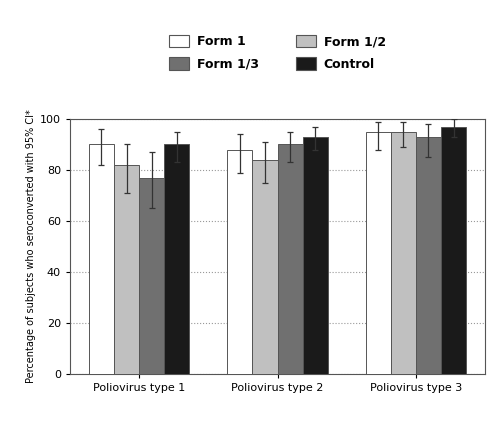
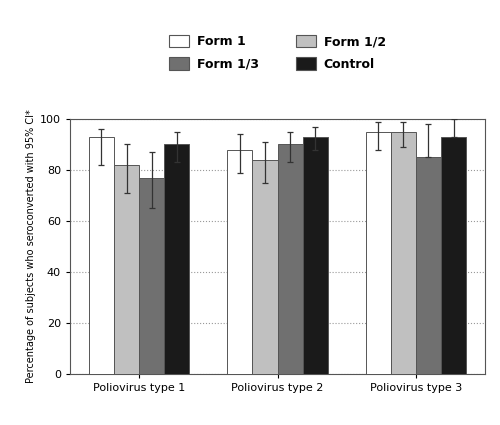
Form 1/Poliovirus type 1: 90 -> 93
Form 1/3/Poliovirus type 3: 93 -> 85
Control/Poliovirus type 3: 97 -> 93
